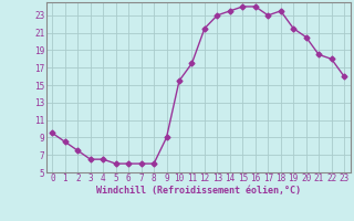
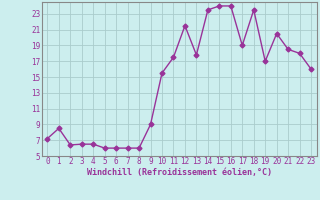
0: 9.5 -> 7.2
2: 7.5 -> 6.4
13: 23.0 -> 17.8
17: 23.0 -> 19.0
19: 21.5 -> 17.0
